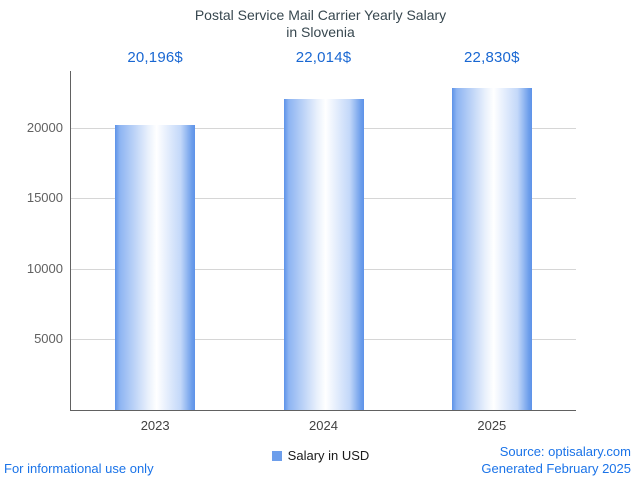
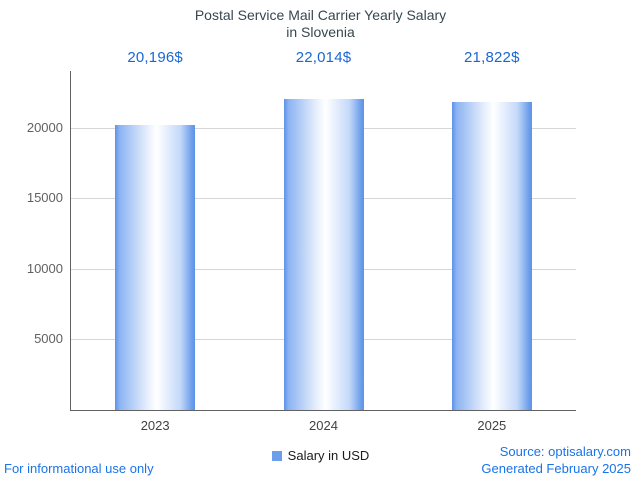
2025: 22,830 -> 21,822
